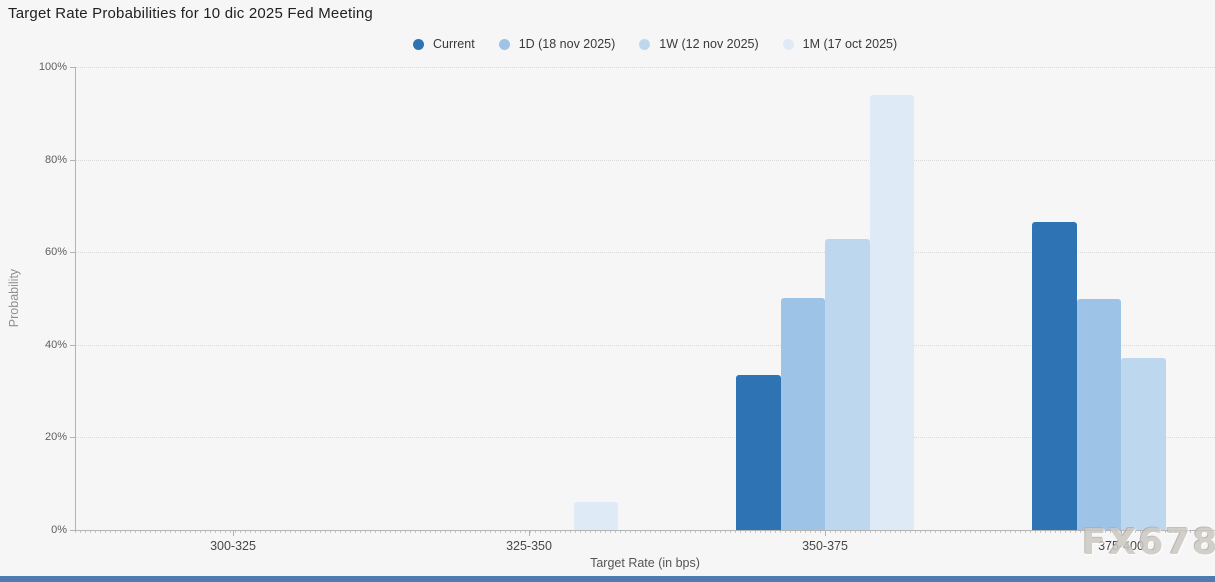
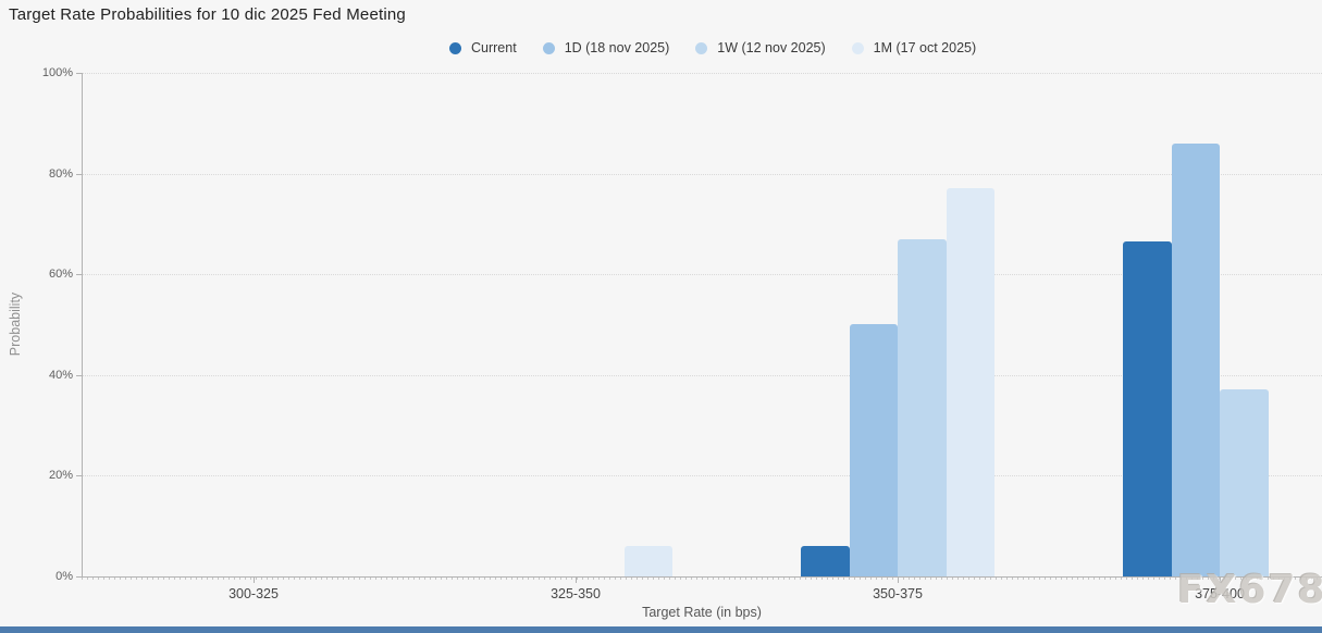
Current/350-375: 34% -> 6%
1W (12 nov 2025)/350-375: 63% -> 67%
1M (17 oct 2025)/350-375: 94% -> 77%
1D (18 nov 2025)/375-400: 50% -> 86%
